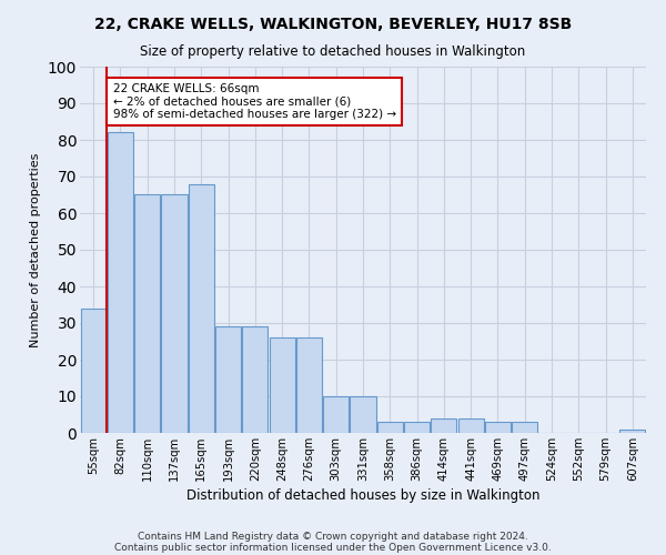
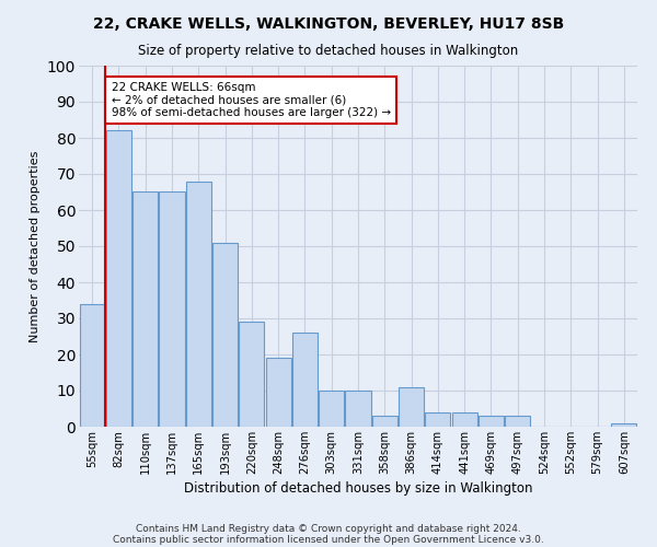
193sqm: 29 -> 51
248sqm: 26 -> 19
386sqm: 3 -> 11
